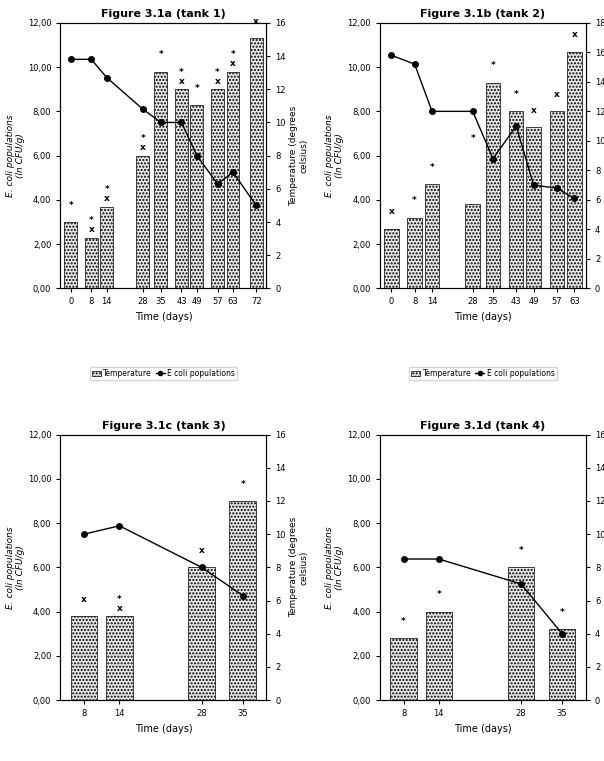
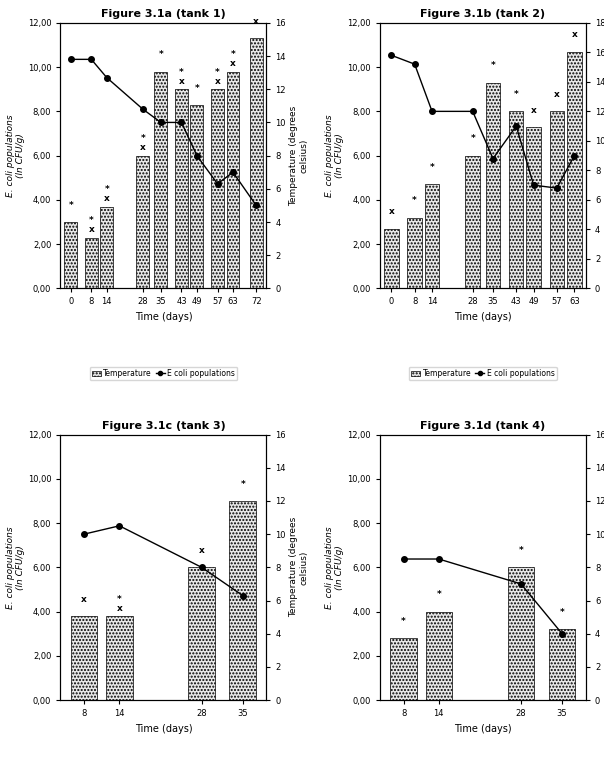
Figure 3.1b (tank 2)/Temperature/28: 3,8 -> 6,0
Figure 3.1b (tank 2)/E coli populations/63: 6.1 -> 9.0
